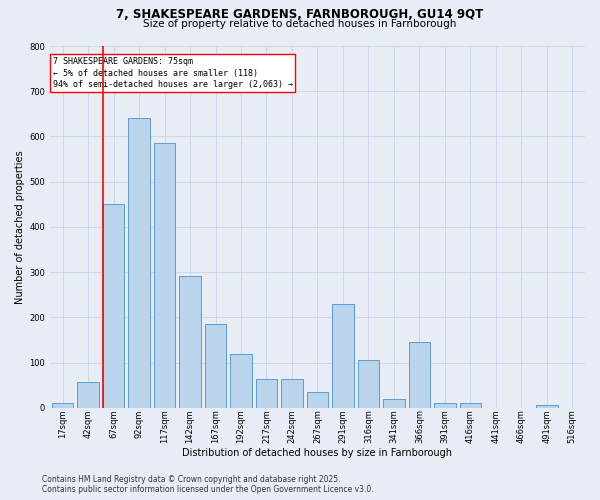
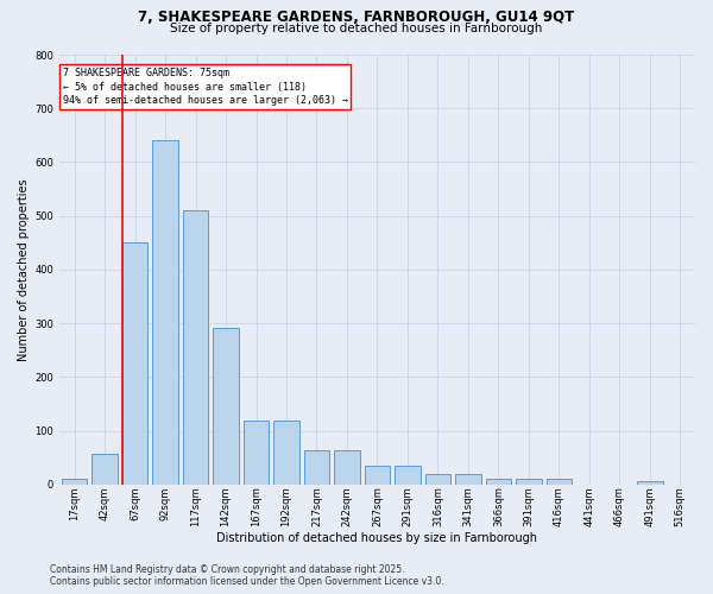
117sqm: 585 -> 510
167sqm: 185 -> 120
291sqm: 230 -> 35
316sqm: 105 -> 20
366sqm: 145 -> 10
